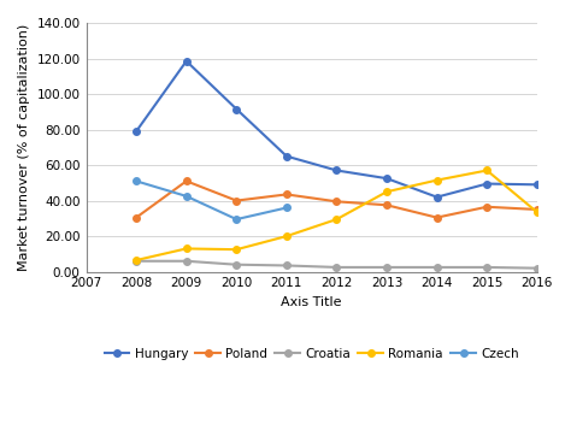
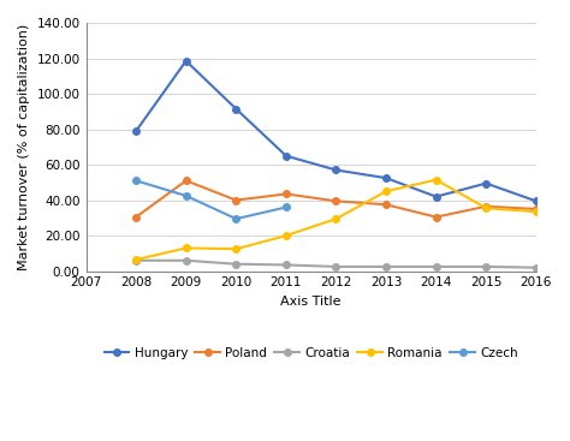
Romania/2015: 57 -> 36
Hungary/2016: 49 -> 40
